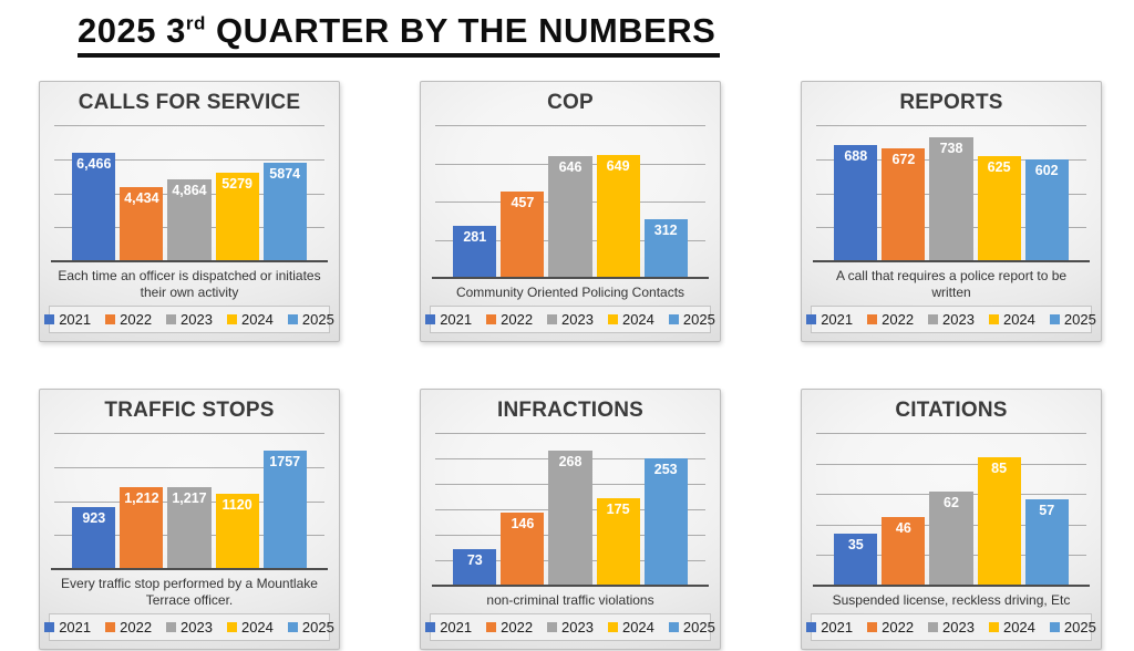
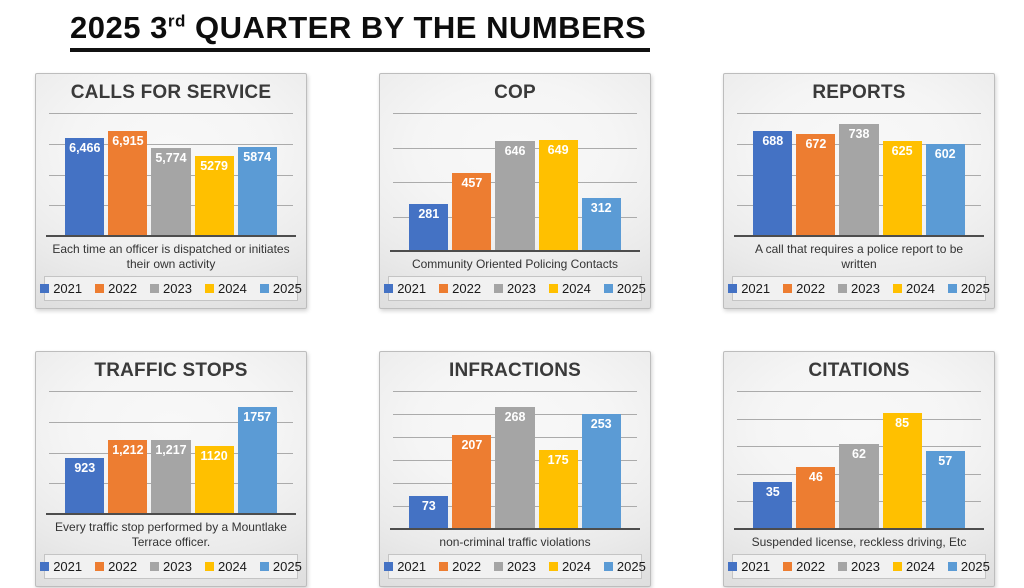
CALLS FOR SERVICE/2022: 4,434 -> 6,915
CALLS FOR SERVICE/2023: 4,864 -> 5,774
INFRACTIONS/2022: 146 -> 207
